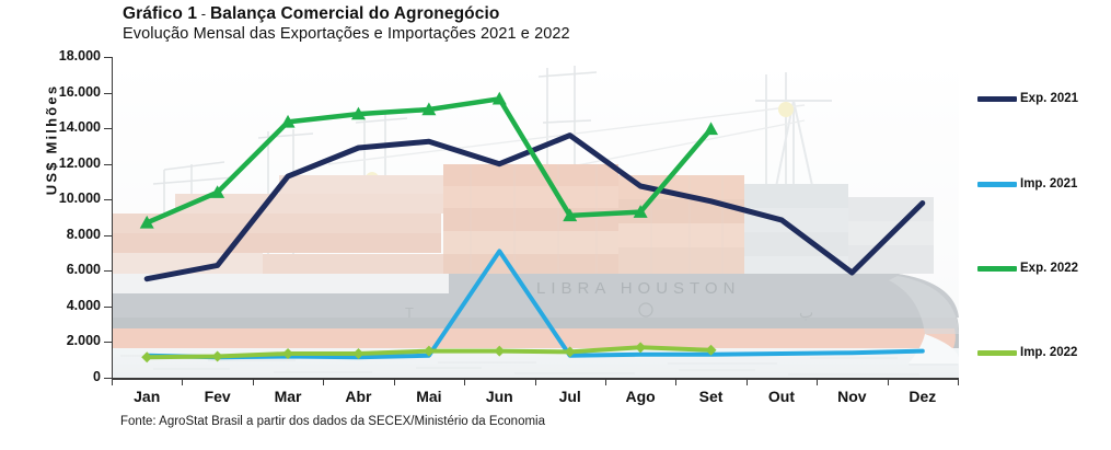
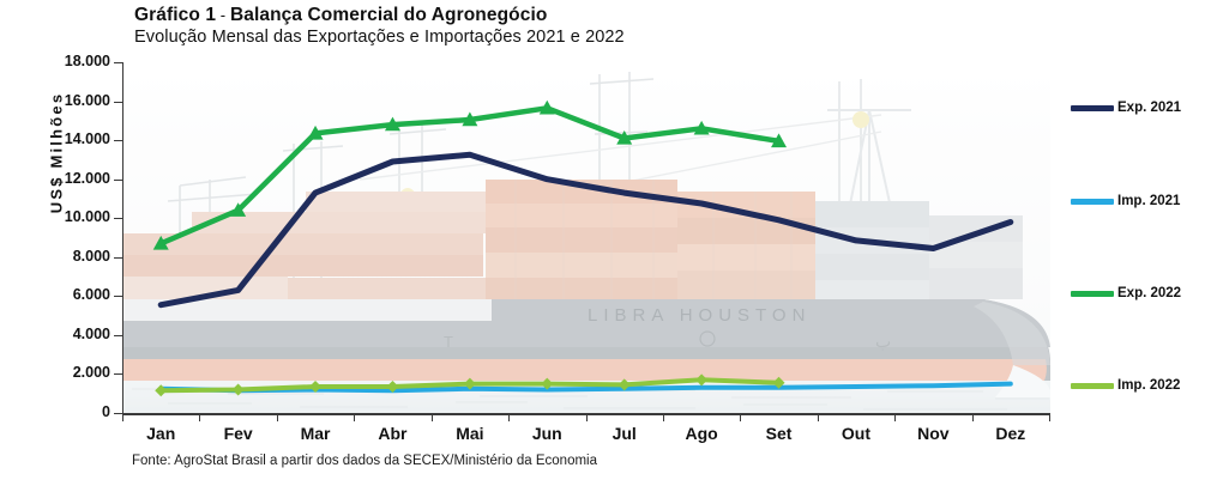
Imp. 2021/Jun: 7100 -> 1200
Exp. 2021/Jul: 13600 -> 11300
Exp. 2022/Jul: 9100 -> 14100
Exp. 2022/Ago: 9300 -> 14600
Exp. 2021/Nov: 5900 -> 8400
